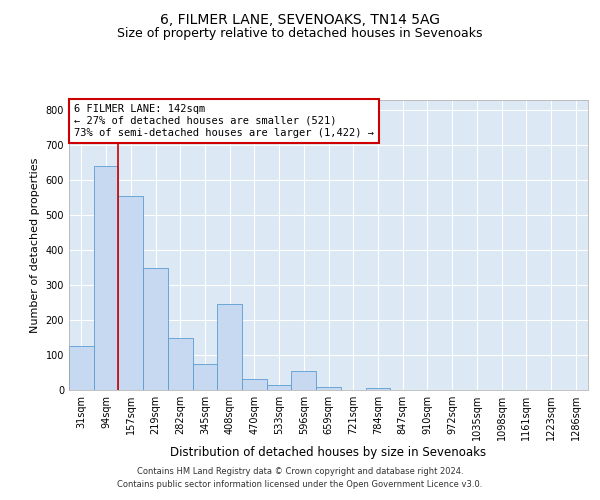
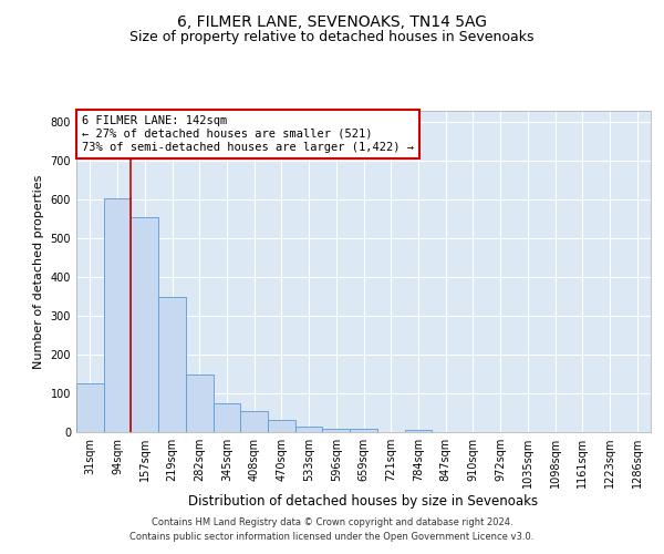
94sqm: 640 -> 605
408sqm: 245 -> 53
596sqm: 55 -> 10
